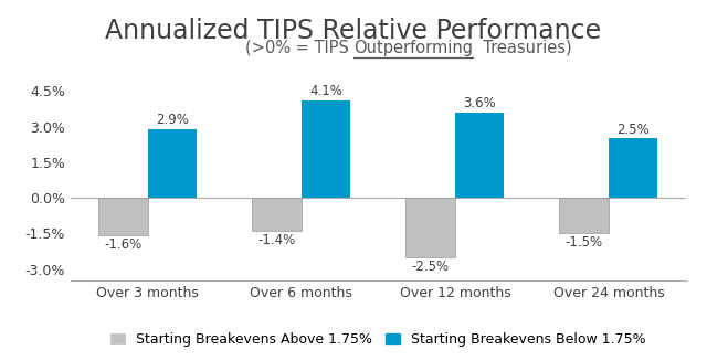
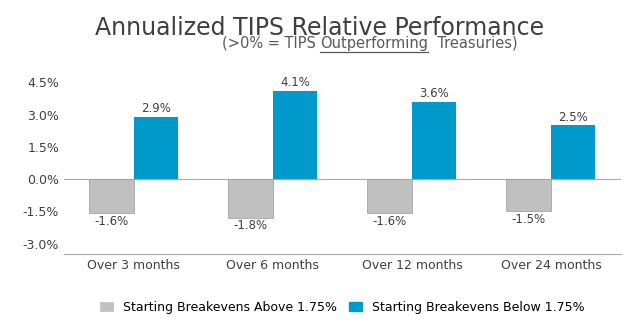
Starting Breakevens Above 1.75%/Over 6 months: -1.4% -> -1.8%
Starting Breakevens Above 1.75%/Over 12 months: -2.5% -> -1.6%
